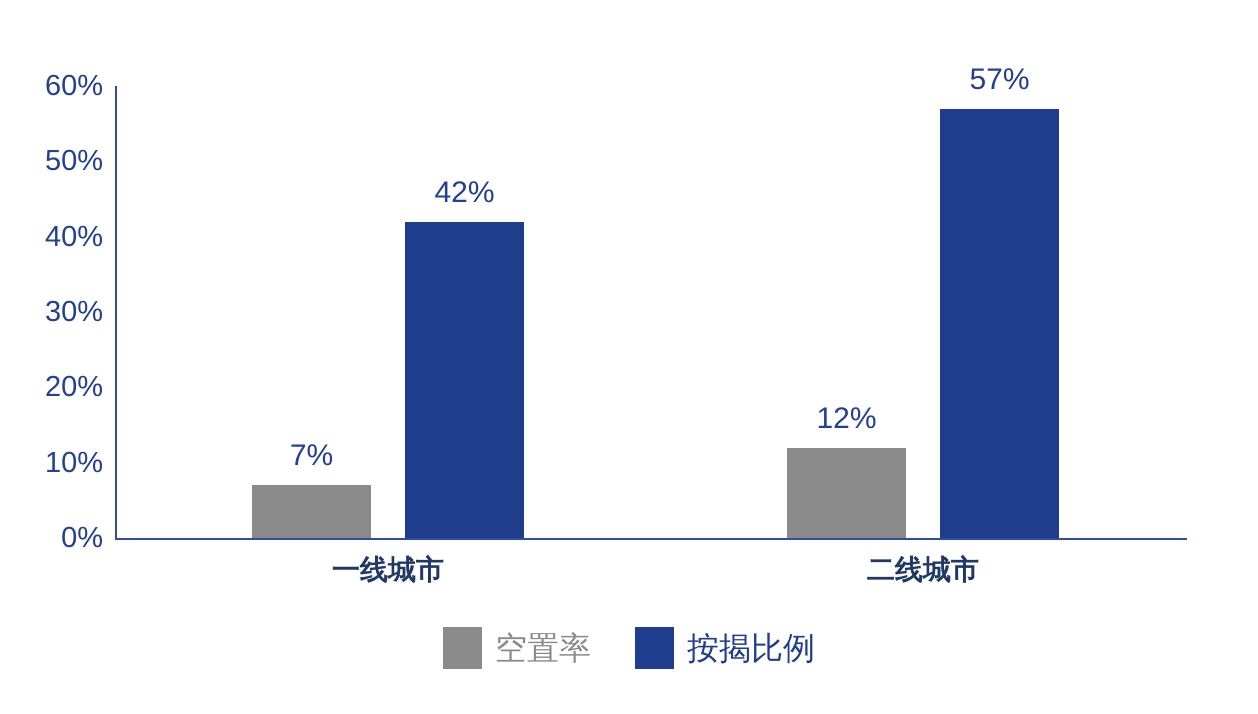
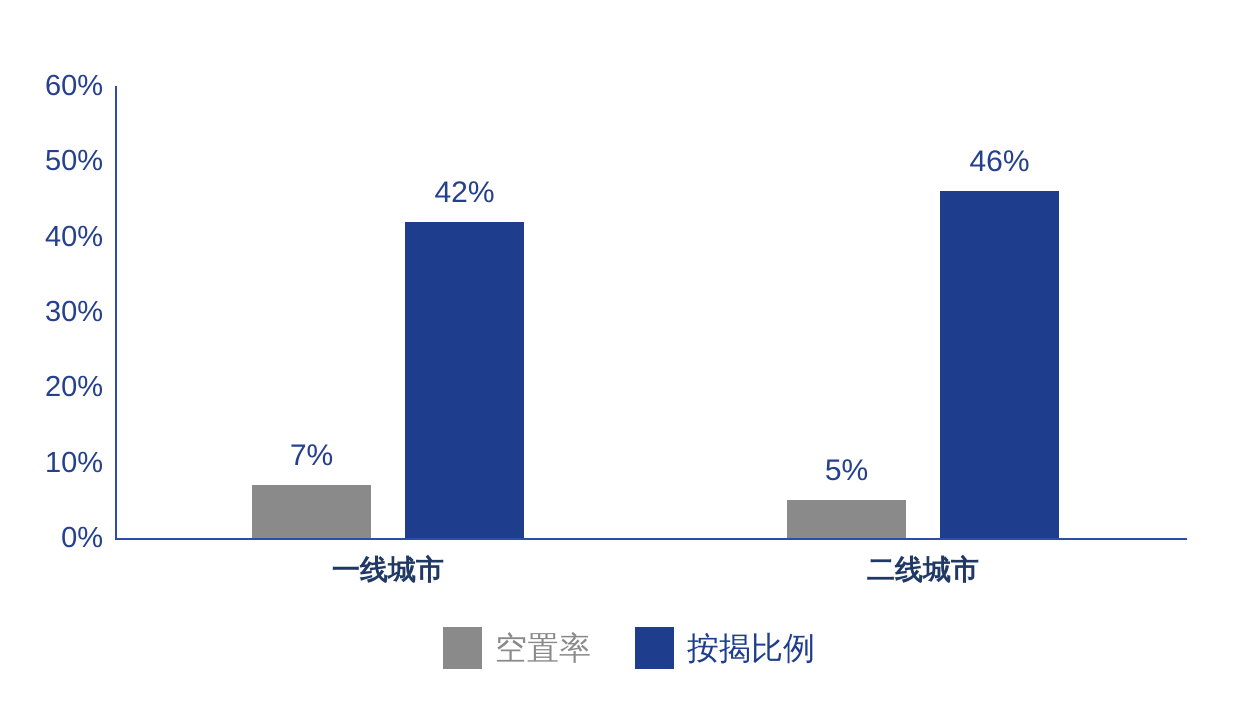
空置率/二线城市: 12% -> 5%
按揭比例/二线城市: 57% -> 46%
